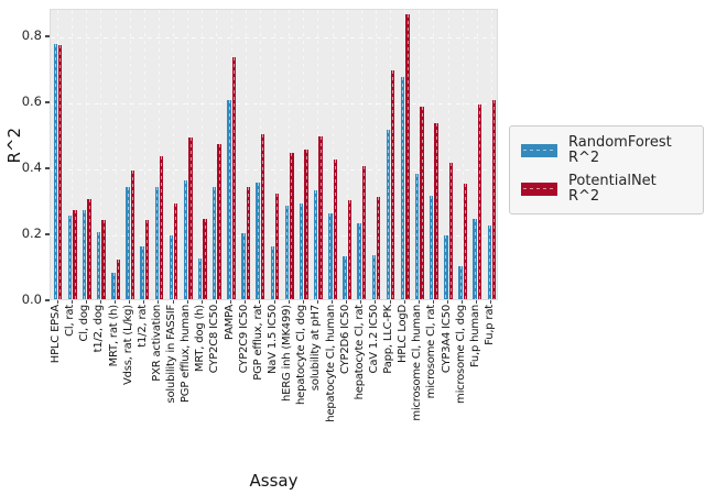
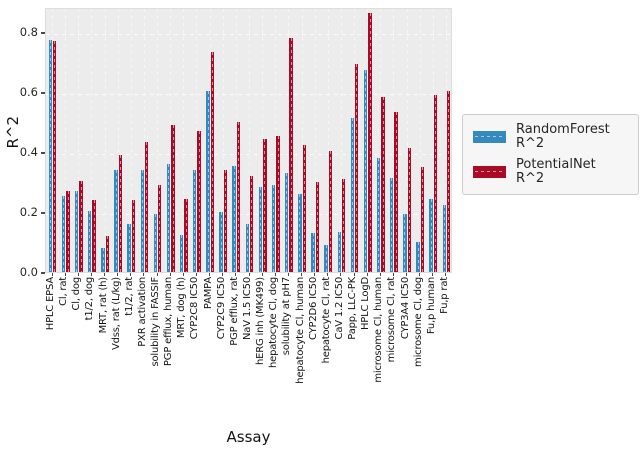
PotentialNet R^2/solubility at pH7: 0.49 -> 0.78
RandomForest R^2/hepatocyte Cl, rat: 0.23 -> 0.09
